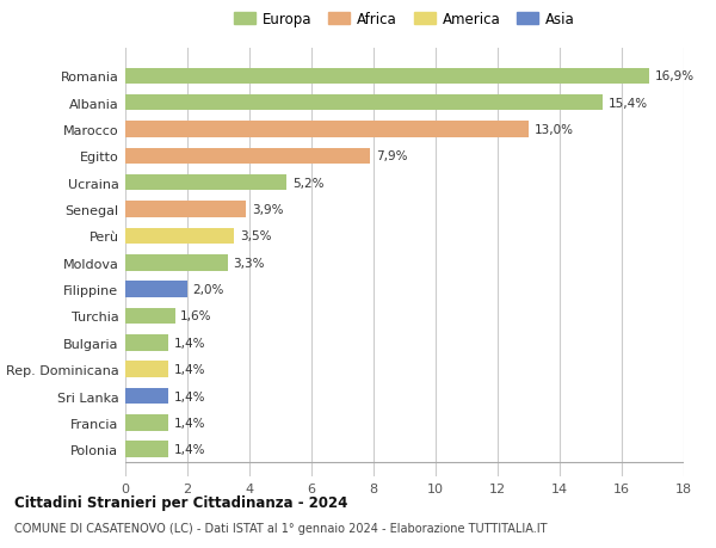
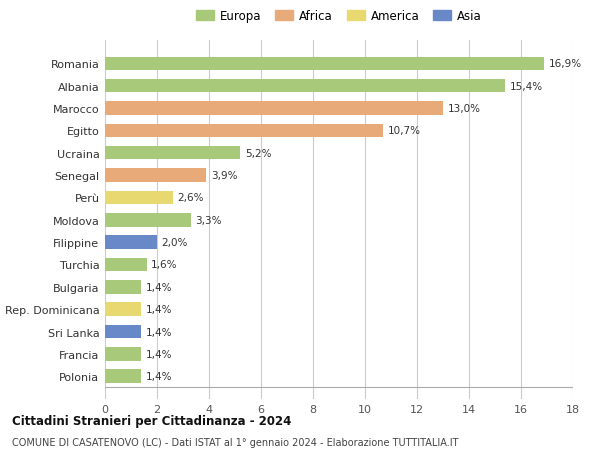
Egitto: 7,9% -> 10,7%
Perù: 3,5% -> 2,6%
